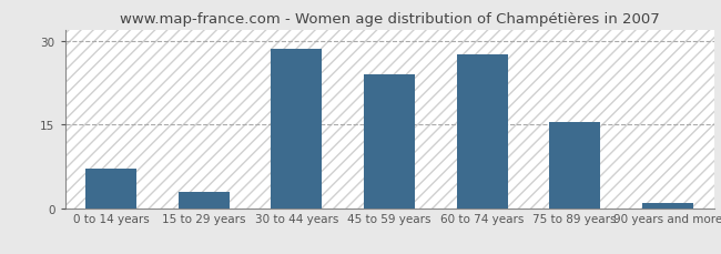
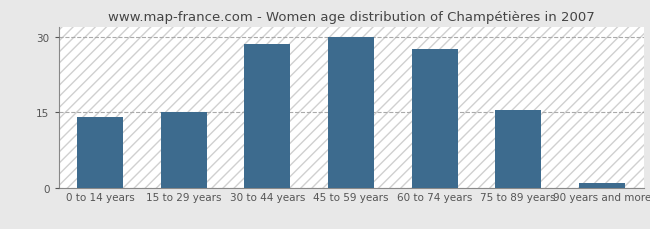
0 to 14 years: 7.0 -> 14.0
15 to 29 years: 3.0 -> 15.0
45 to 59 years: 24.0 -> 30.0
